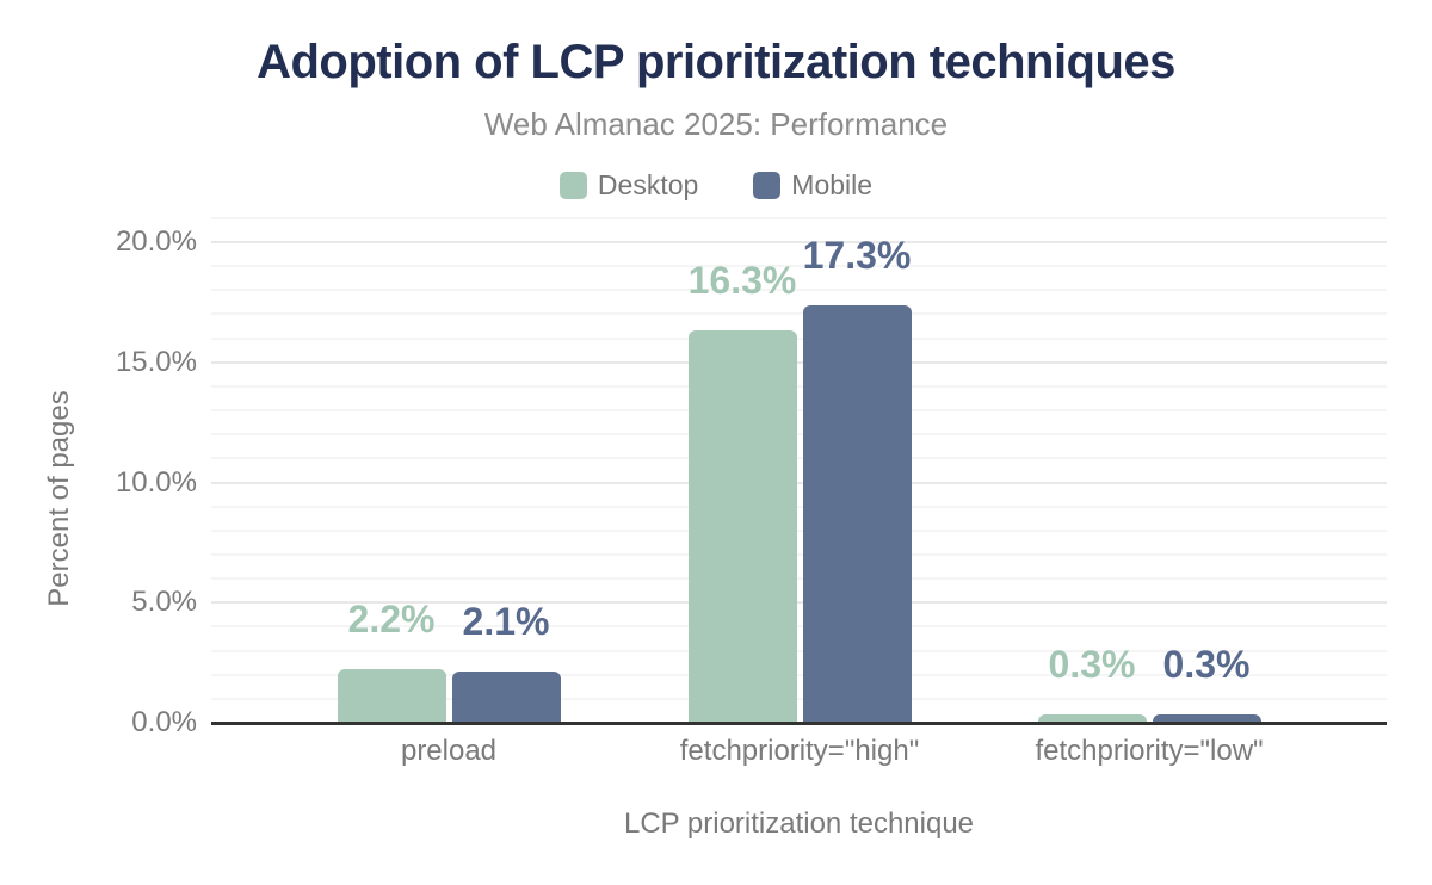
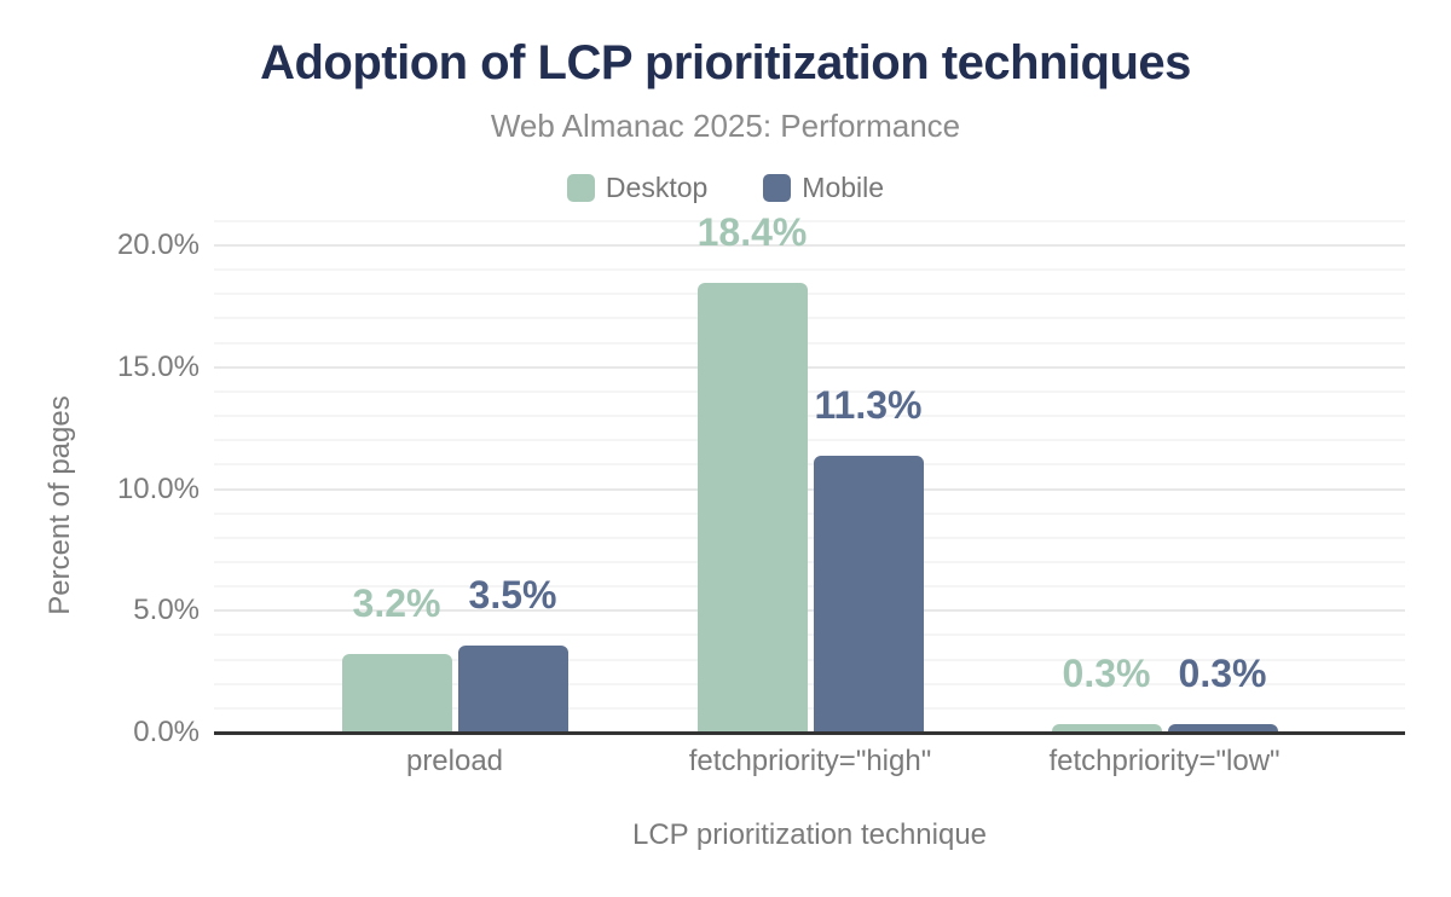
Desktop/preload: 2.2% -> 3.2%
Mobile/preload: 2.1% -> 3.5%
Desktop/fetchpriority="high": 16.3% -> 18.4%
Mobile/fetchpriority="high": 17.3% -> 11.3%
